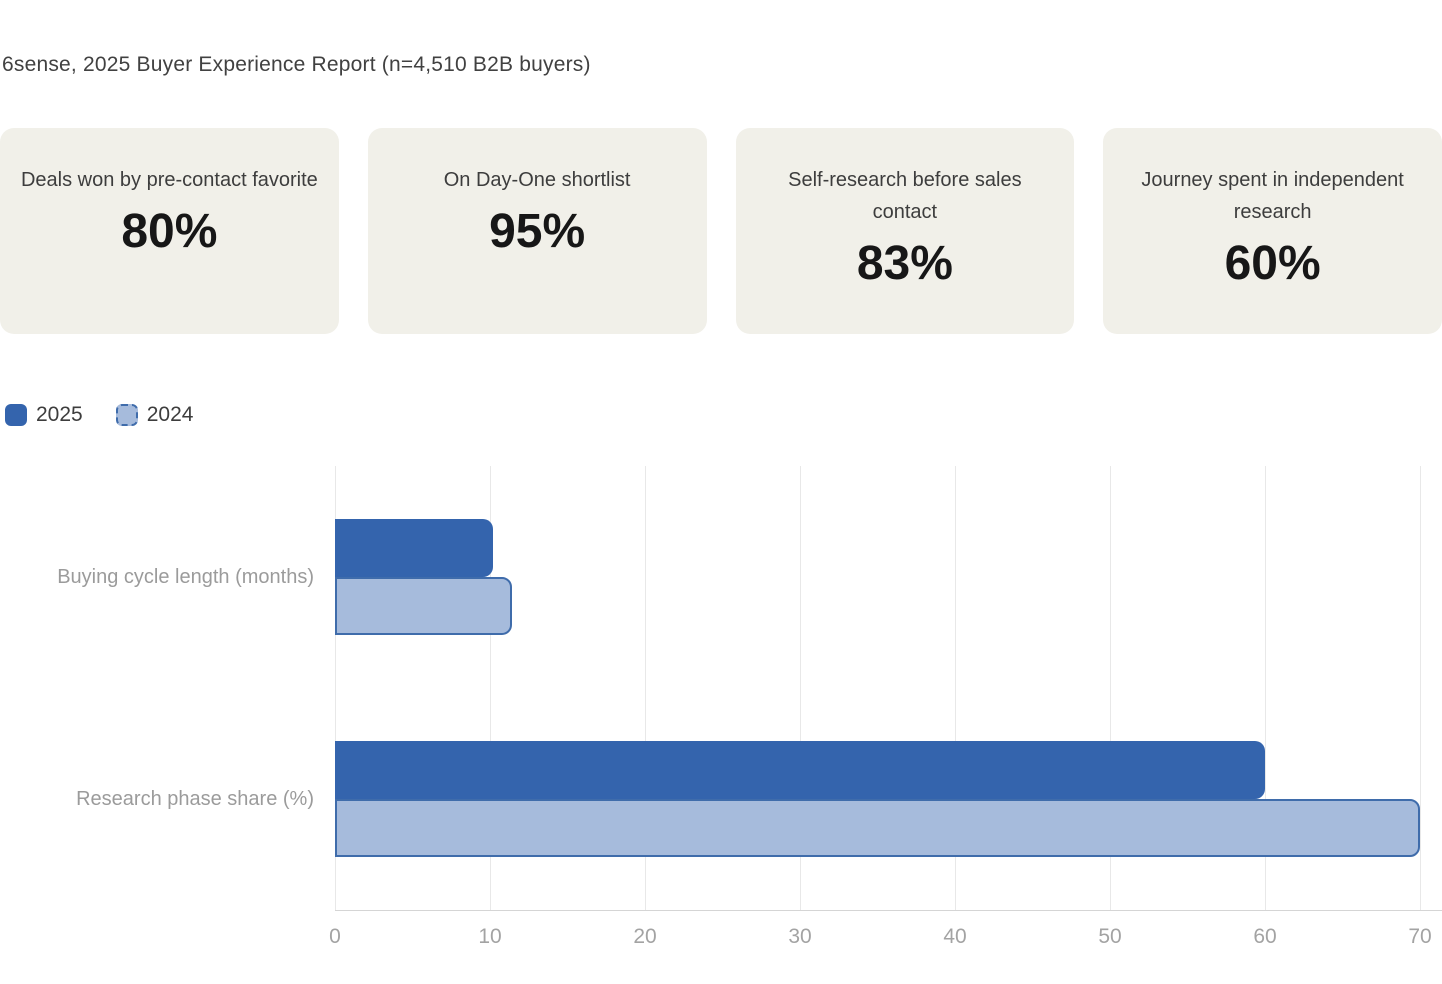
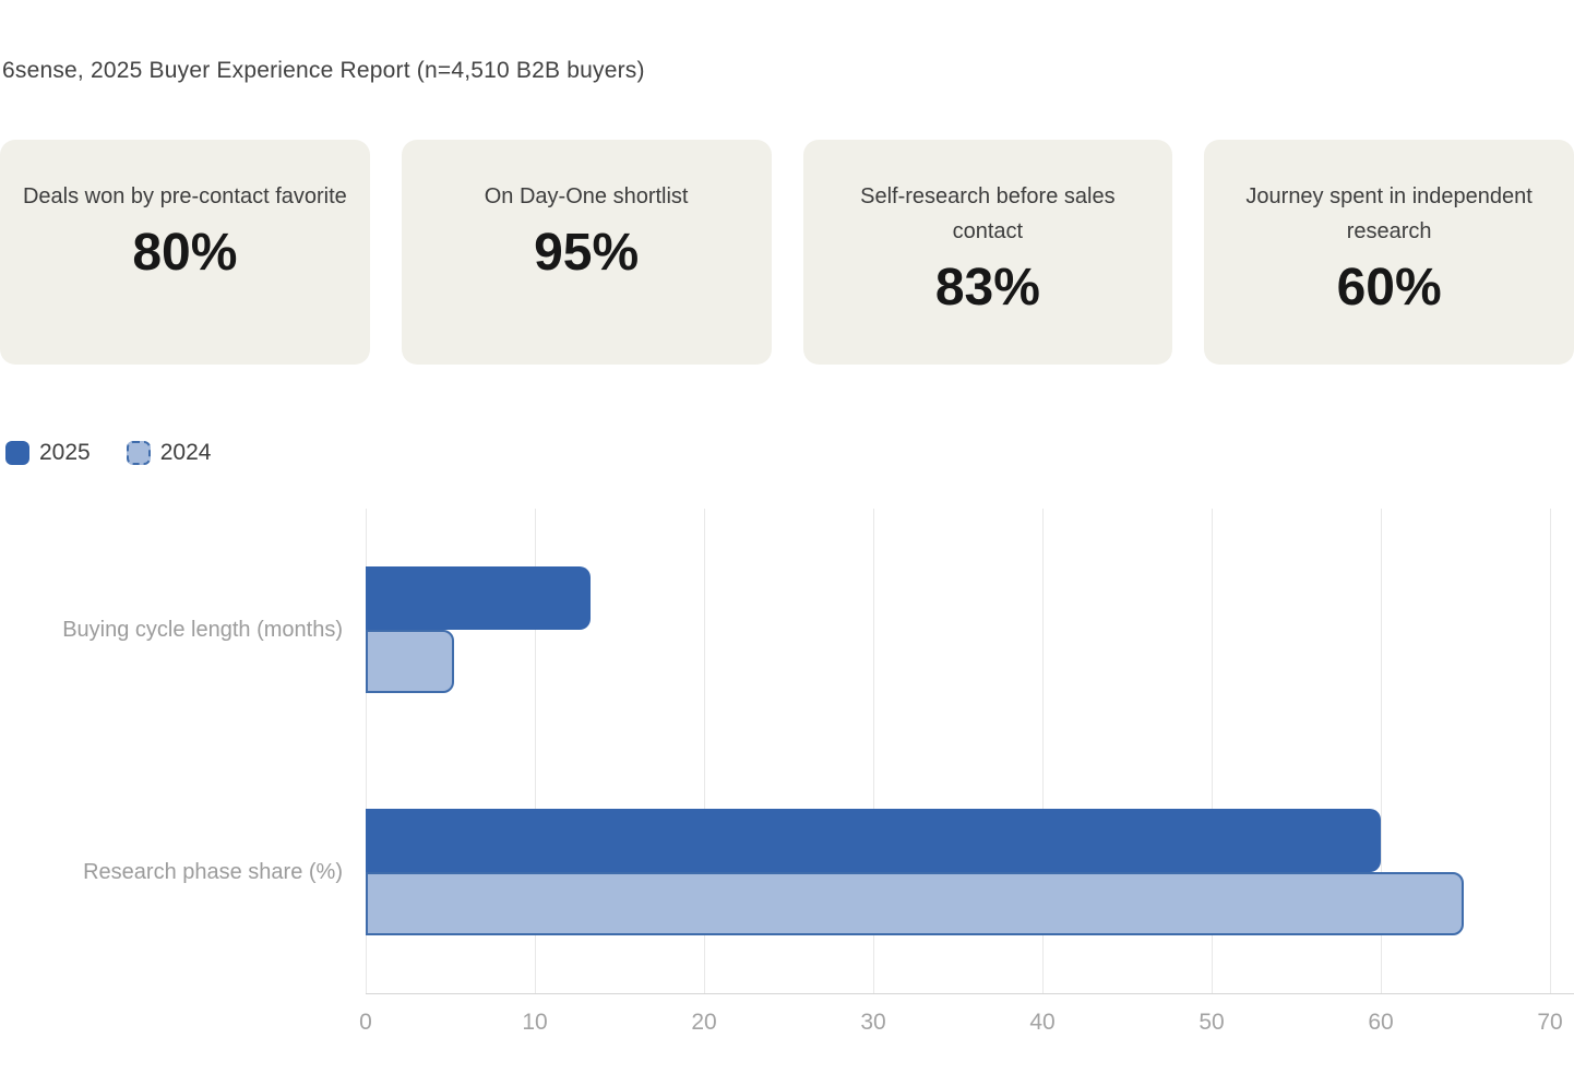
2025/Buying cycle length (months): 10.2 -> 13.3
2024/Buying cycle length (months): 11.4 -> 5.2
2024/Research phase share (%): 70.0 -> 64.9
